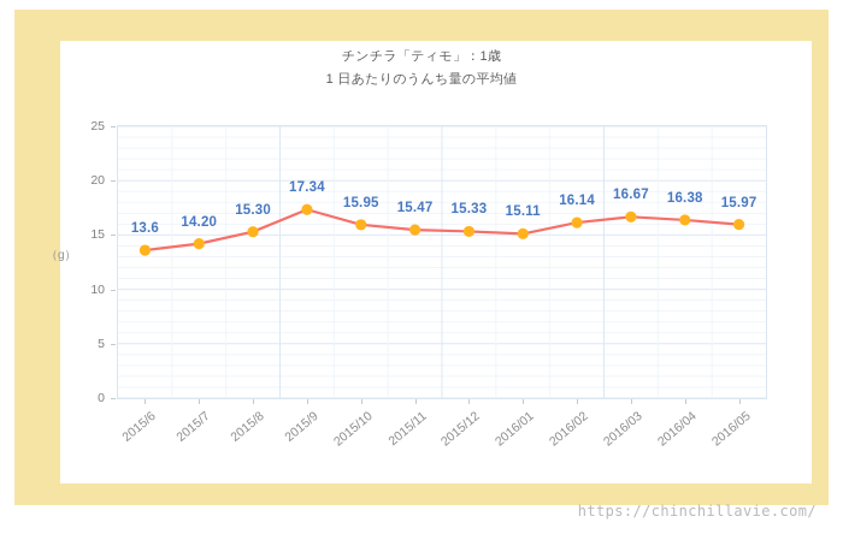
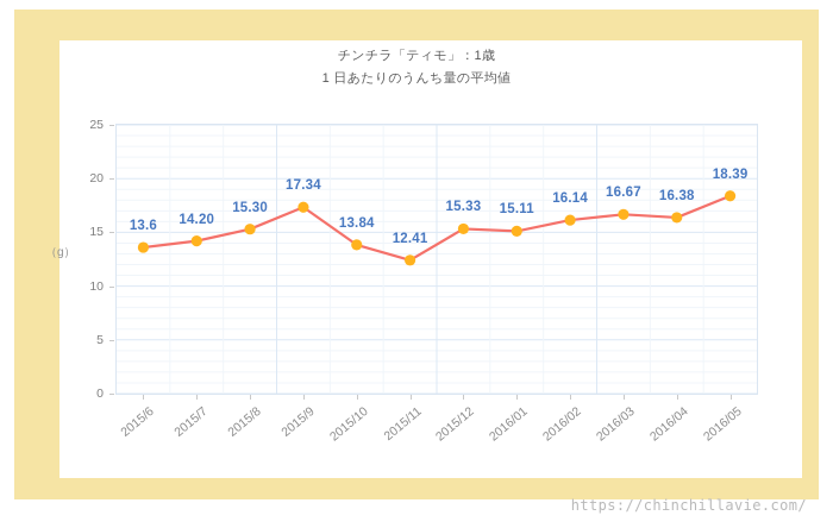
2015/10: 15.95 -> 13.84
2015/11: 15.47 -> 12.41
2016/05: 15.97 -> 18.39
